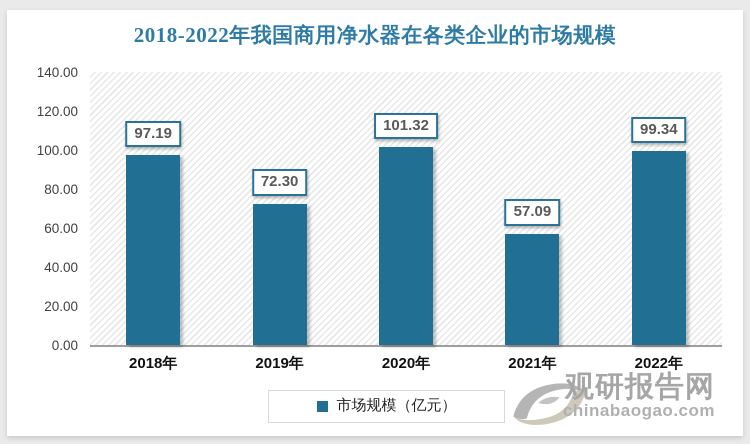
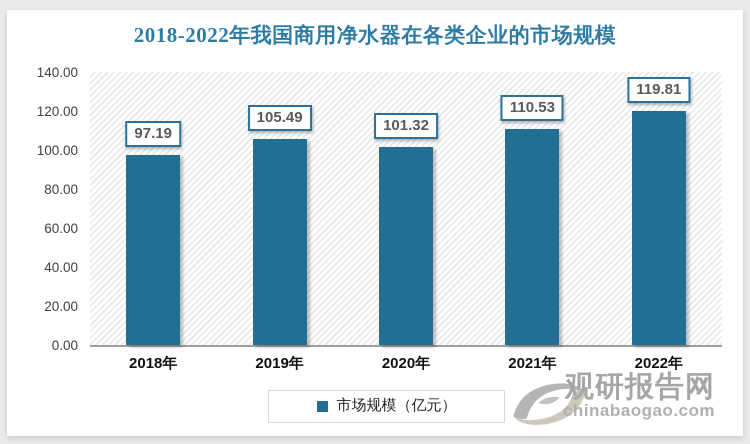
2019年: 72.30 -> 105.49
2021年: 57.09 -> 110.53
2022年: 99.34 -> 119.81
